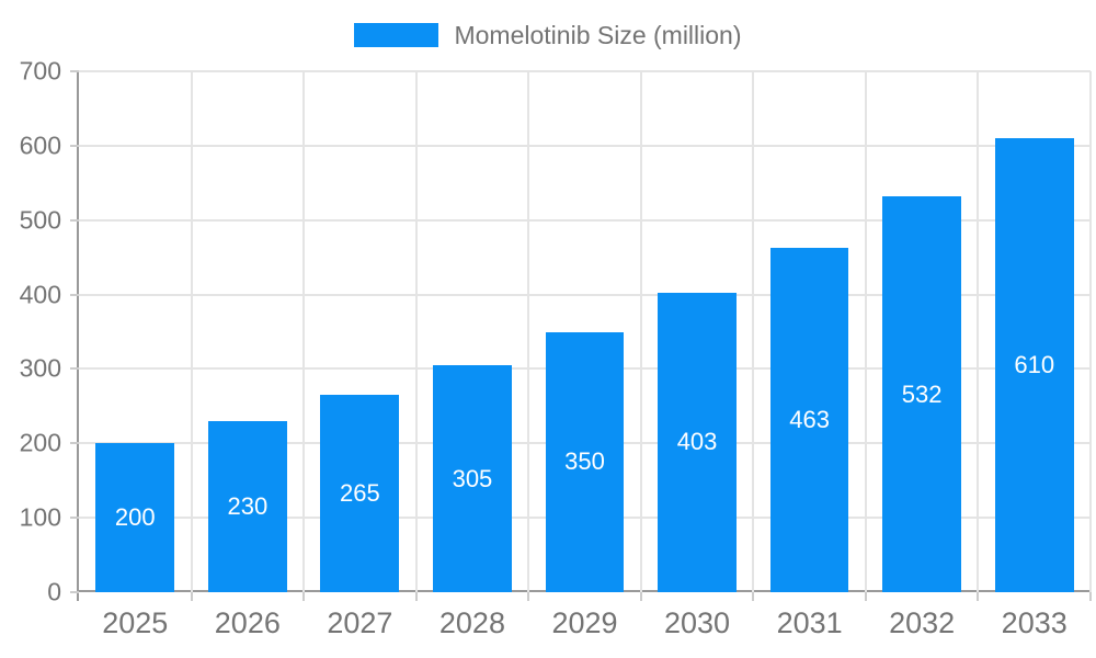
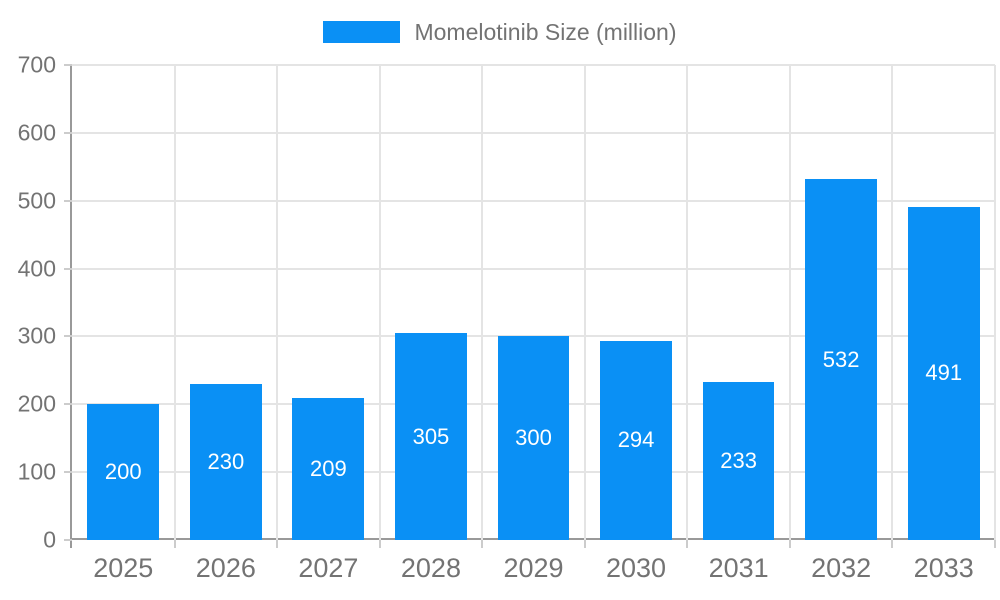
2027: 265 -> 209
2029: 350 -> 300
2030: 403 -> 294
2031: 463 -> 233
2033: 610 -> 491
